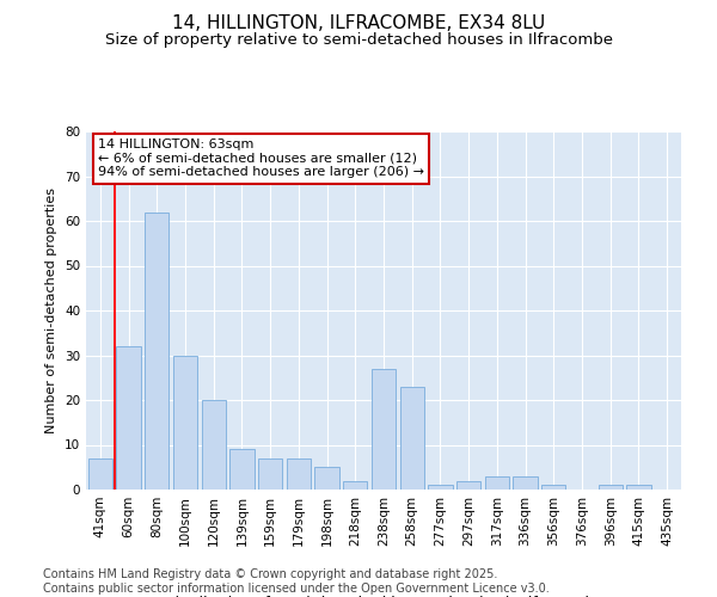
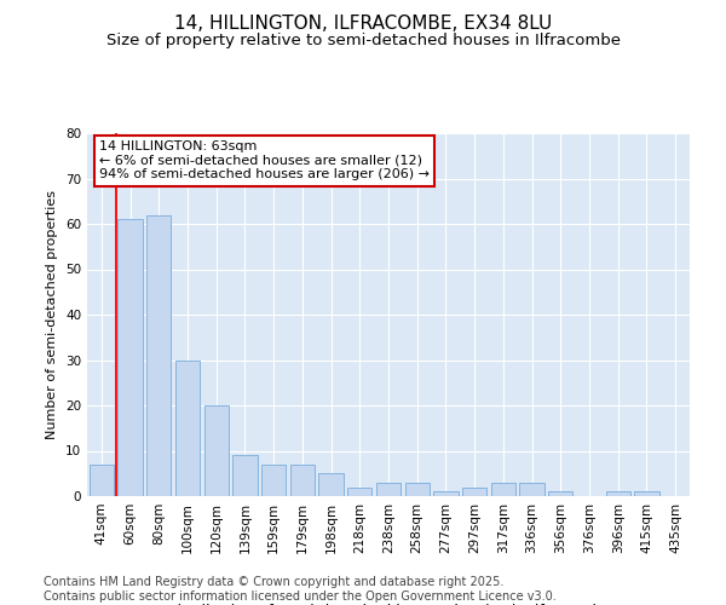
60sqm: 32 -> 61
238sqm: 27 -> 3
258sqm: 23 -> 3
